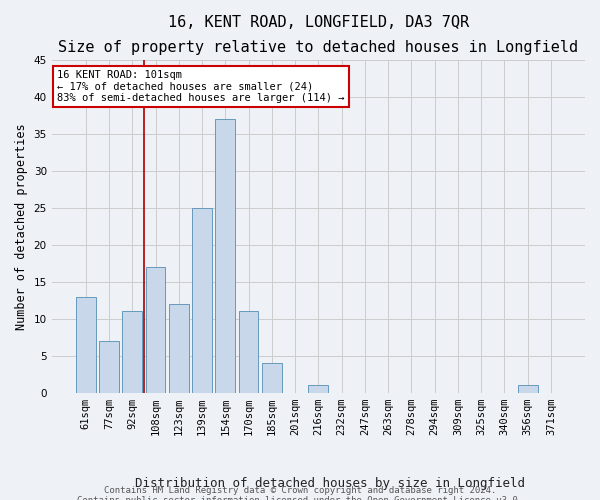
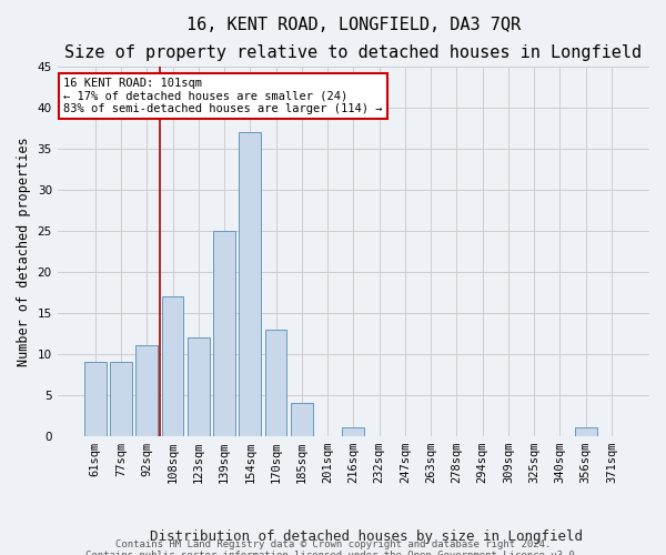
61sqm: 13 -> 9
77sqm: 7 -> 9
170sqm: 11 -> 13
